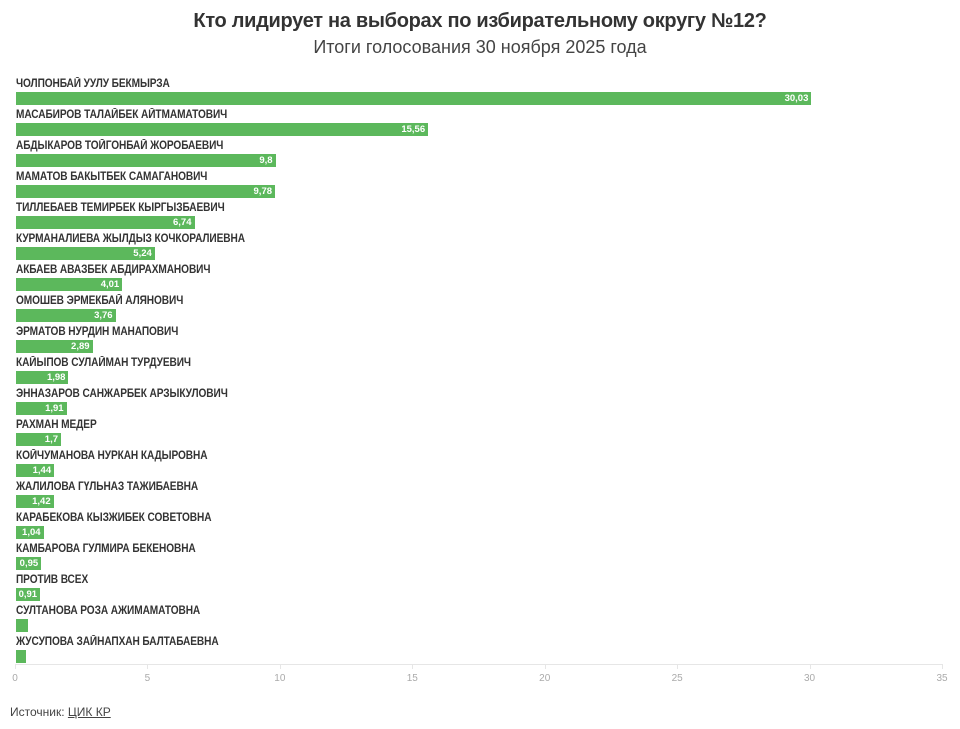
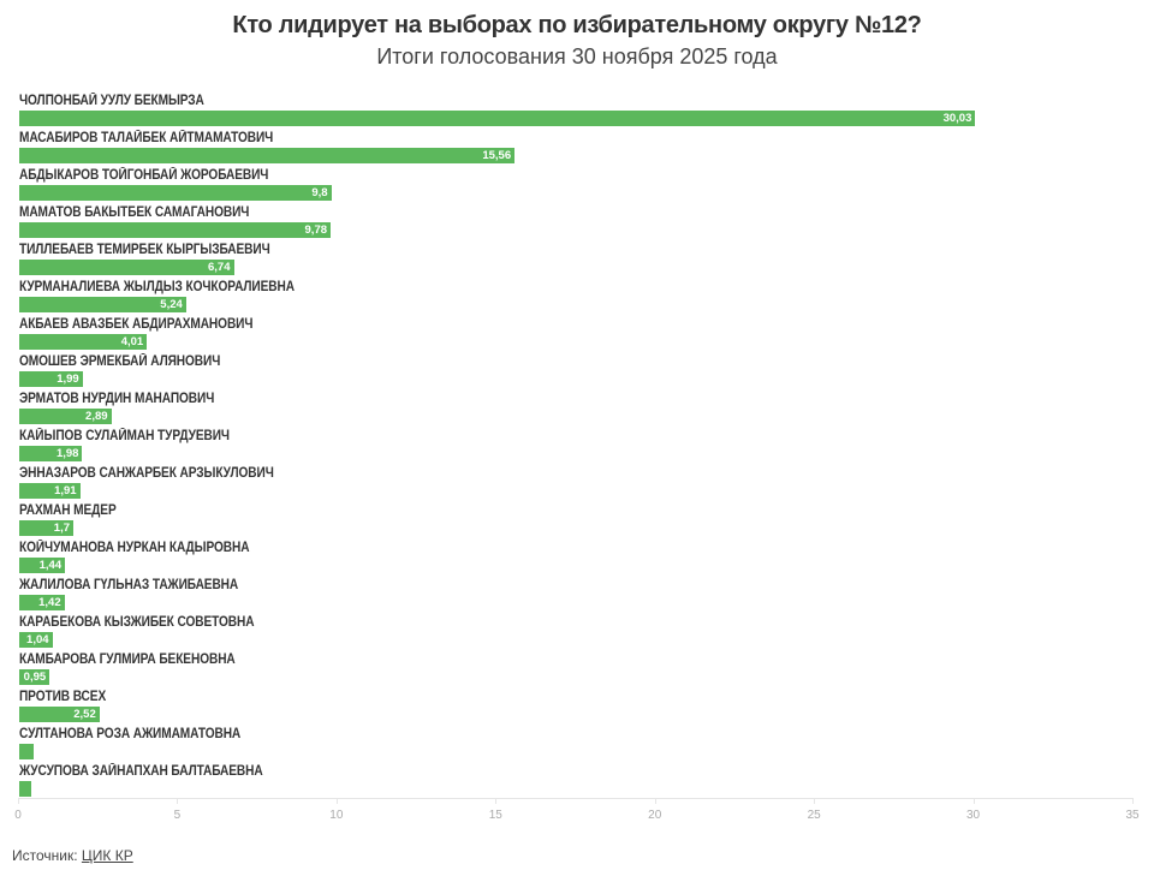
ОМОШЕВ ЭРМЕКБАЙ АЛЯНОВИЧ: 3,76 -> 1,99
ПРОТИВ ВСЕХ: 0,91 -> 2,52
